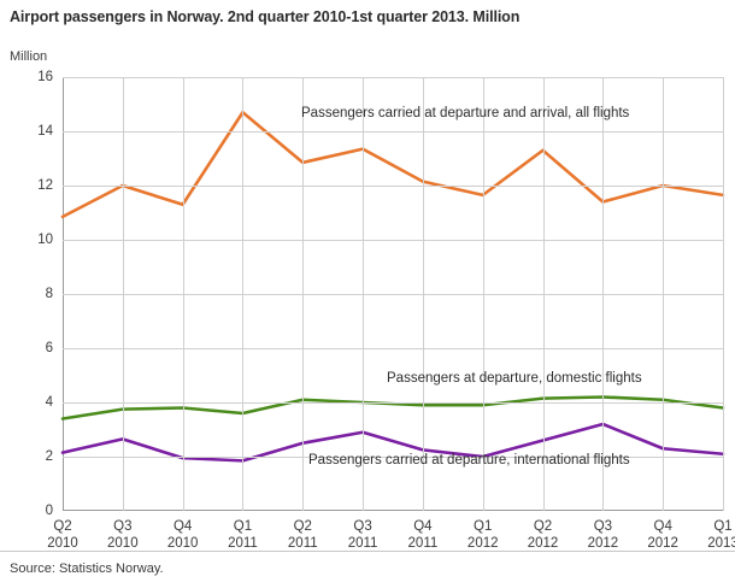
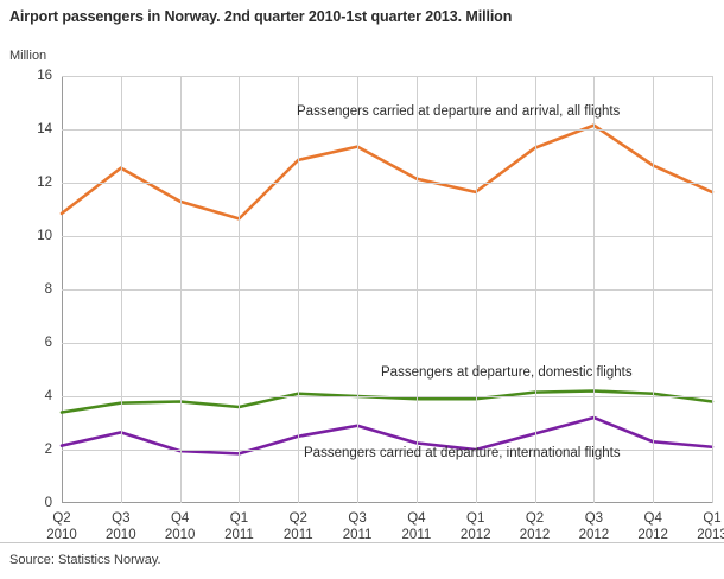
Passengers carried at departure and arrival, all flights/Q3 2010: 12.0 -> 12.6
Passengers carried at departure and arrival, all flights/Q1 2011: 14.7 -> 10.7
Passengers carried at departure and arrival, all flights/Q3 2012: 11.4 -> 14.2
Passengers carried at departure and arrival, all flights/Q4 2012: 12.0 -> 12.7
